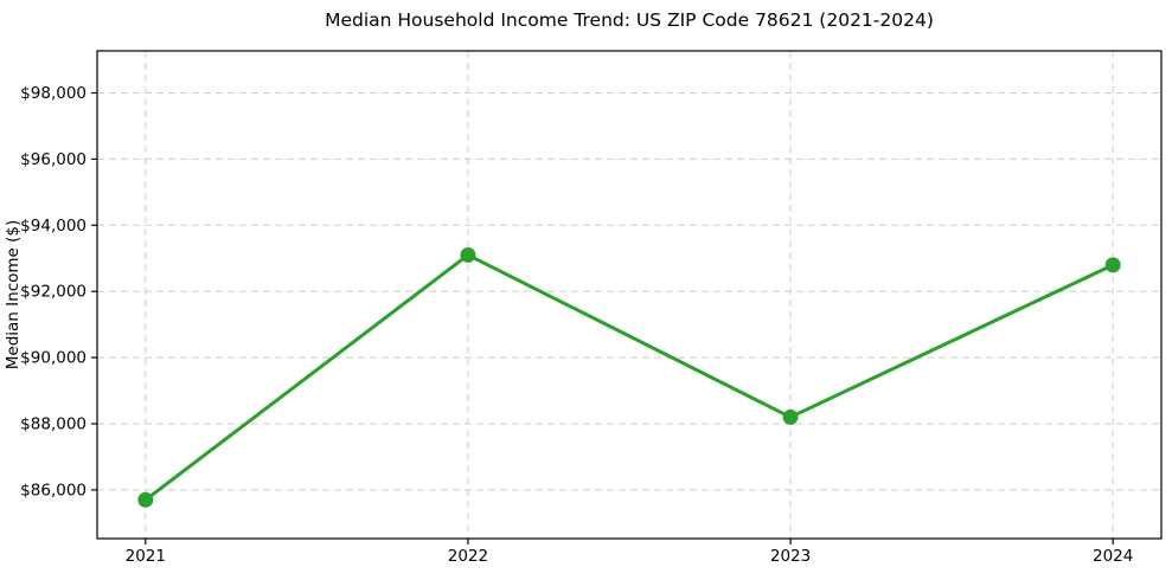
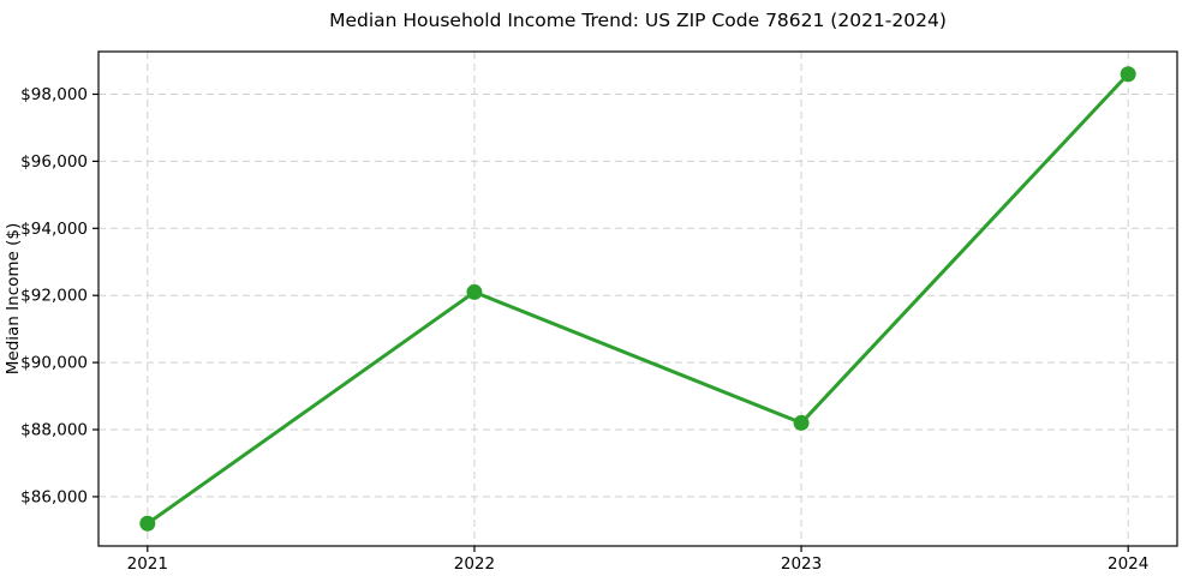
2021: $85700 -> $85200
2022: $93100 -> $92100
2024: $92800 -> $98600
